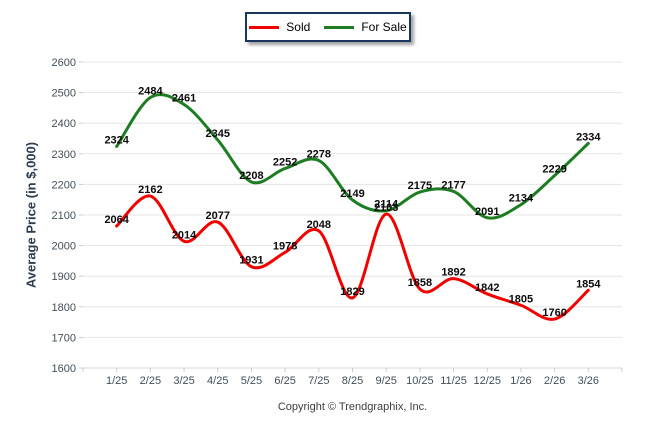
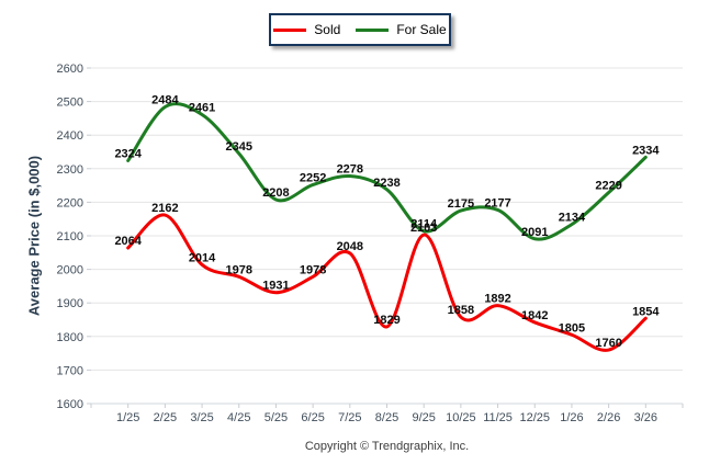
Sold/4/25: 2077 -> 1978
For Sale/8/25: 2149 -> 2238
